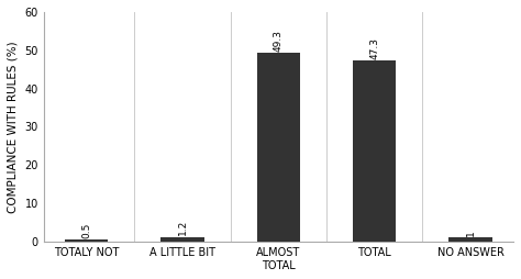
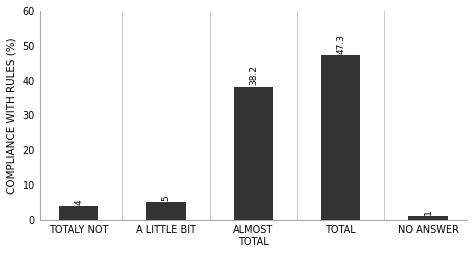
TOTALY NOT: 0.5 -> 4
A LITTLE BIT: 1.2 -> 5
ALMOST TOTAL: 49.3 -> 38.2
